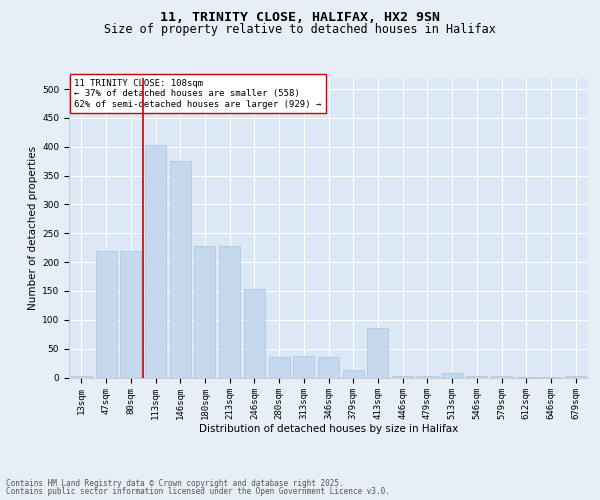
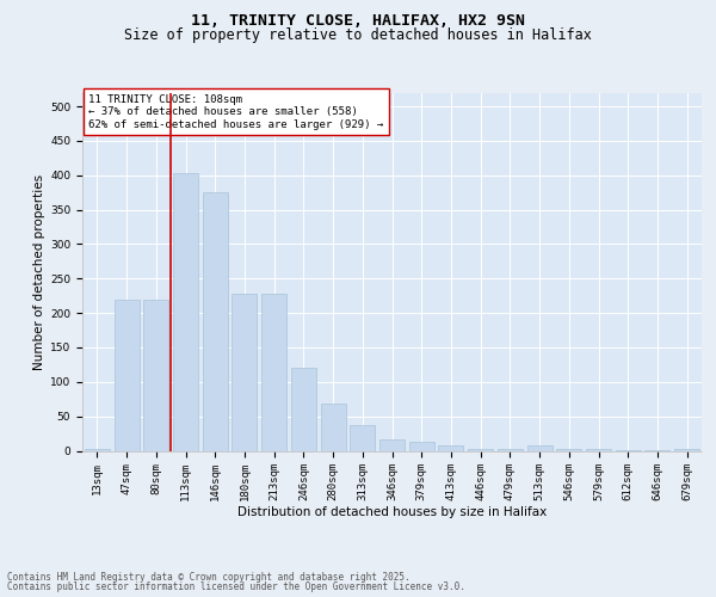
246sqm: 154 -> 120
280sqm: 36 -> 68
346sqm: 36 -> 17
413sqm: 86 -> 7
